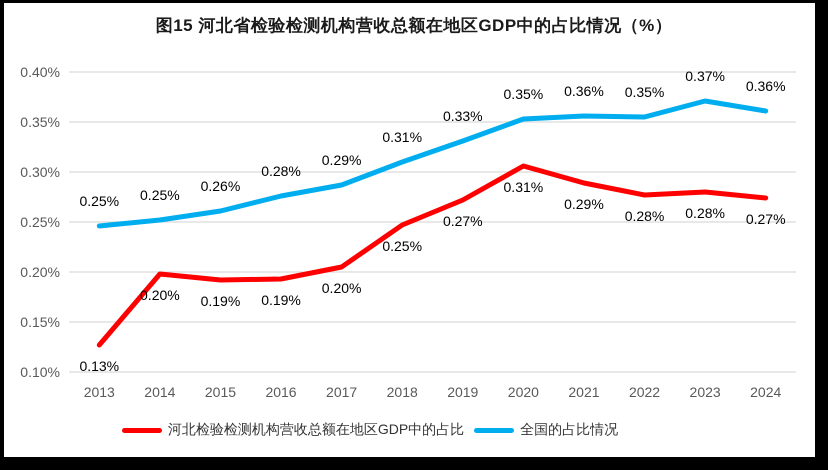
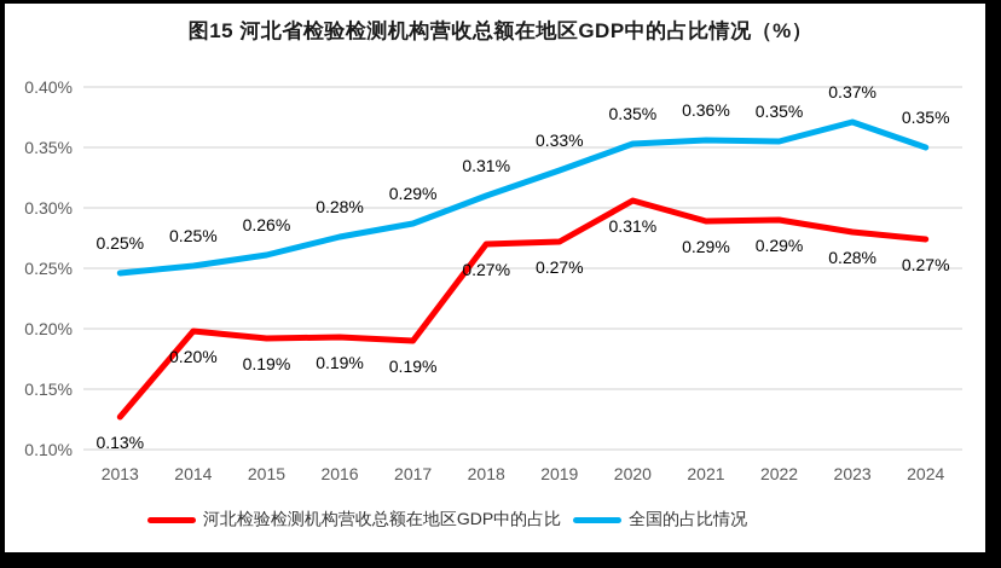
河北检验检测机构营收总额在地区GDP中的占比/2017: 0.20% -> 0.19%
河北检验检测机构营收总额在地区GDP中的占比/2018: 0.25% -> 0.27%
河北检验检测机构营收总额在地区GDP中的占比/2022: 0.28% -> 0.29%
全国的占比情况/2024: 0.36% -> 0.35%
